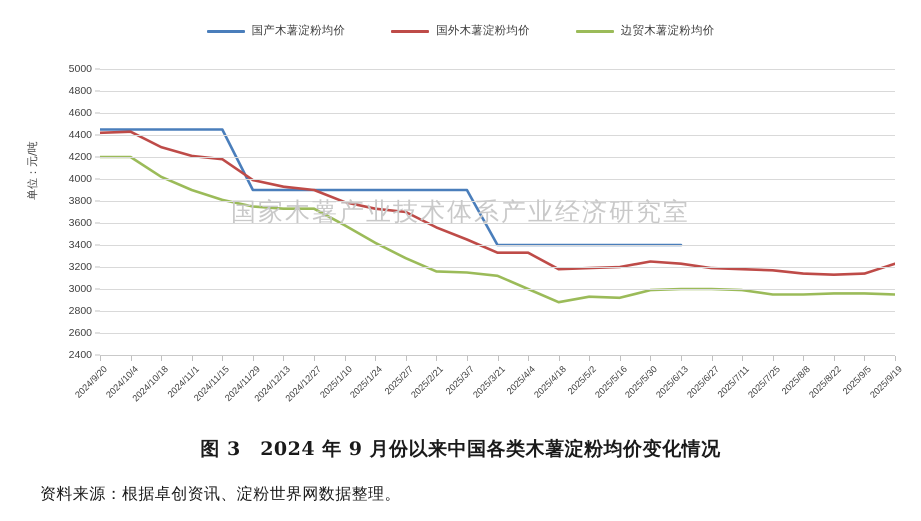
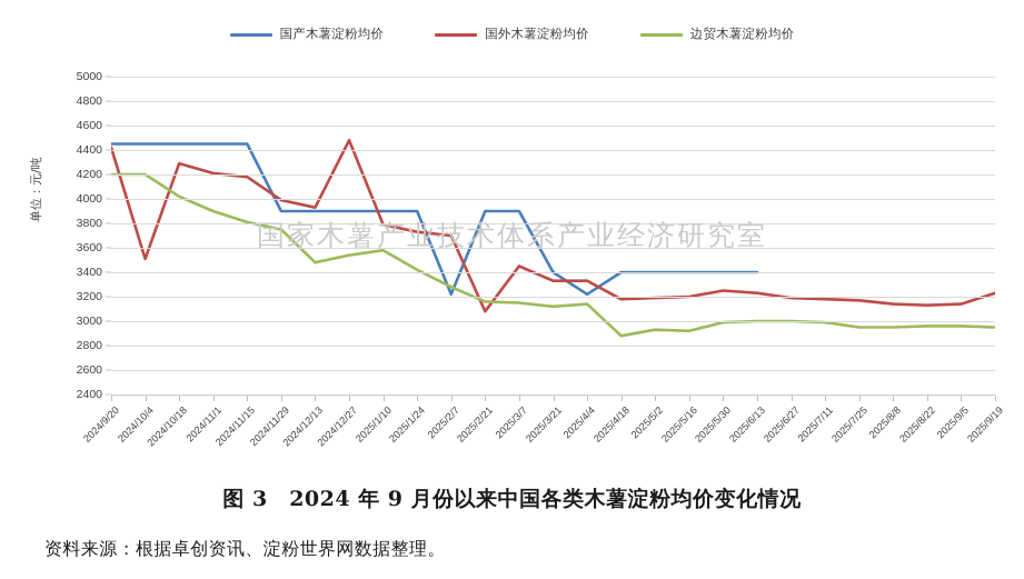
国外木薯淀粉均价/2024/10/4: 4430 -> 3510
边贸木薯淀粉均价/2024/12/13: 3730 -> 3480
国外木薯淀粉均价/2024/12/27: 3900 -> 4480
边贸木薯淀粉均价/2024/12/27: 3730 -> 3540
国产木薯淀粉均价/2025/2/7: 3900 -> 3220
国外木薯淀粉均价/2025/2/21: 3560 -> 3080
国产木薯淀粉均价/2025/4/4: 3400 -> 3220
边贸木薯淀粉均价/2025/4/4: 3000 -> 3140
